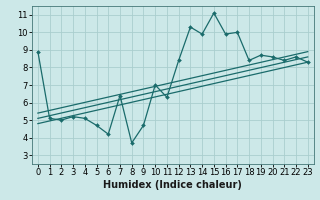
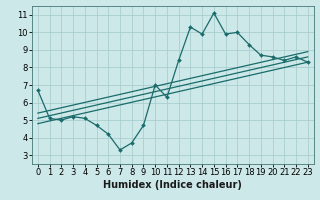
0: 8.9 -> 6.7
7: 6.4 -> 3.3
18: 8.4 -> 9.3
